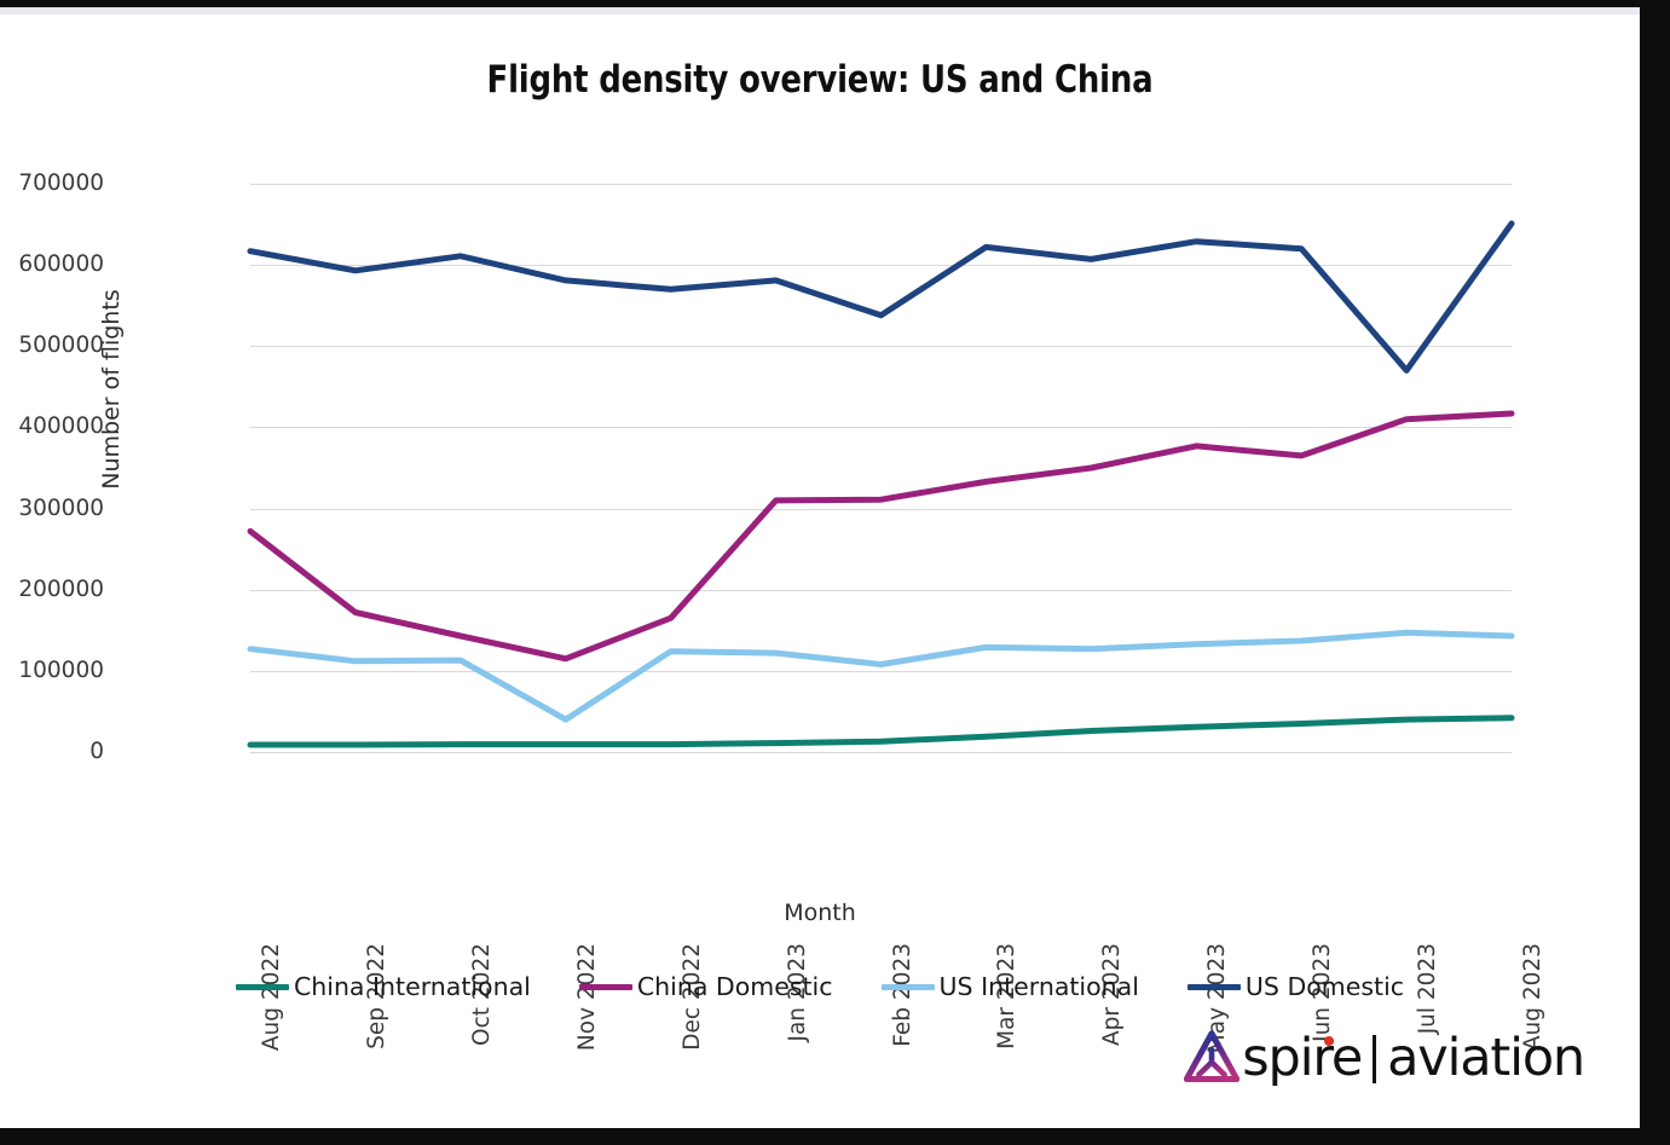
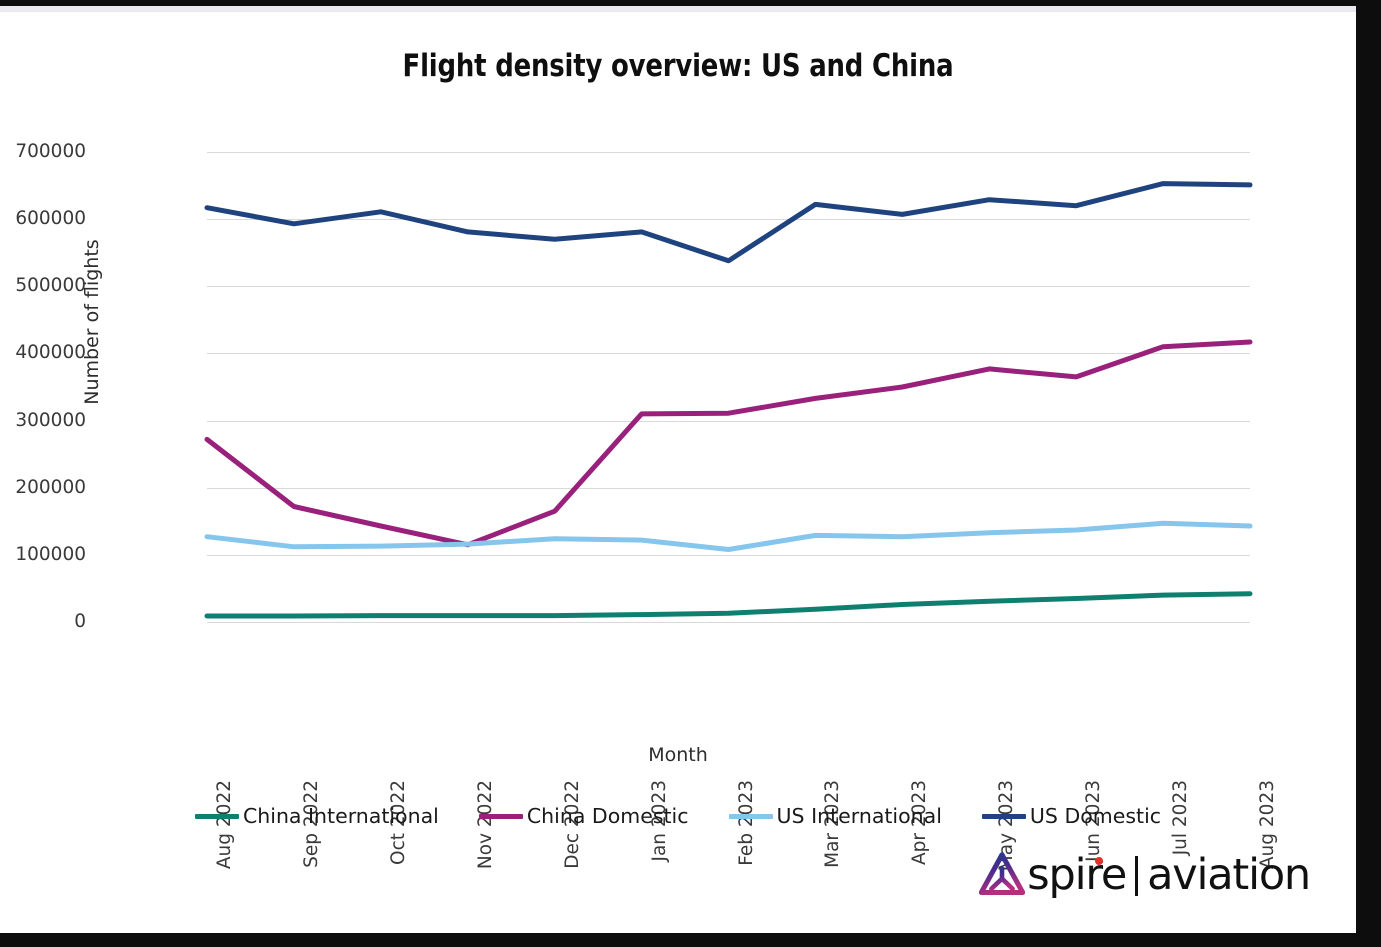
US International/Nov 2022: 40000 -> 120000
US Domestic/Jul 2023: 470000 -> 650000
